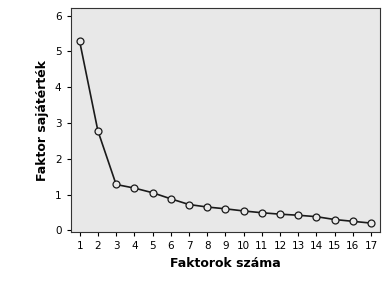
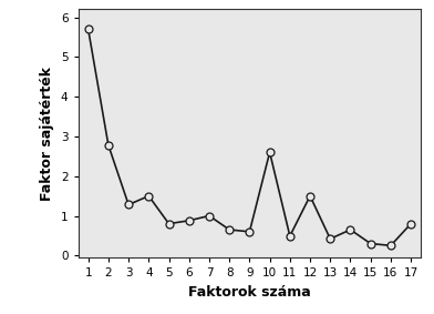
1: 5.28 -> 5.70
4: 1.18 -> 1.50
5: 1.05 -> 0.80
7: 0.72 -> 1.00
10: 0.54 -> 2.60
12: 0.45 -> 1.50
14: 0.38 -> 0.65
17: 0.20 -> 0.80
